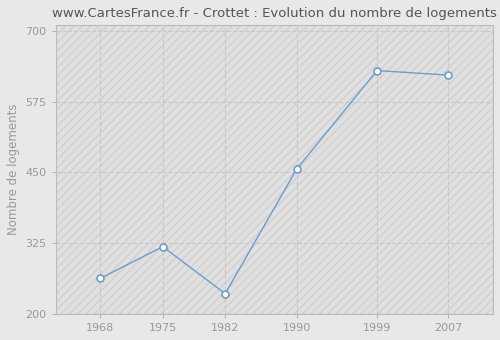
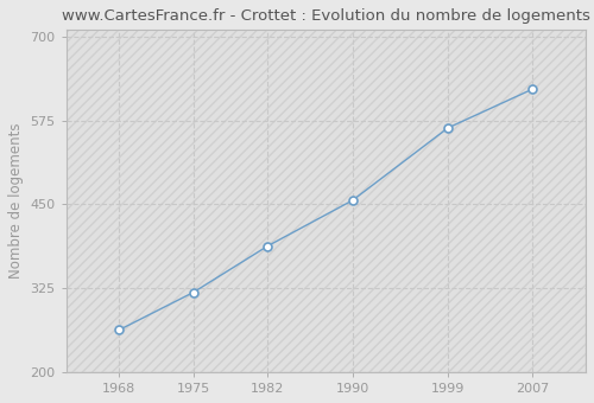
1982: 236 -> 388
1999: 630 -> 564
